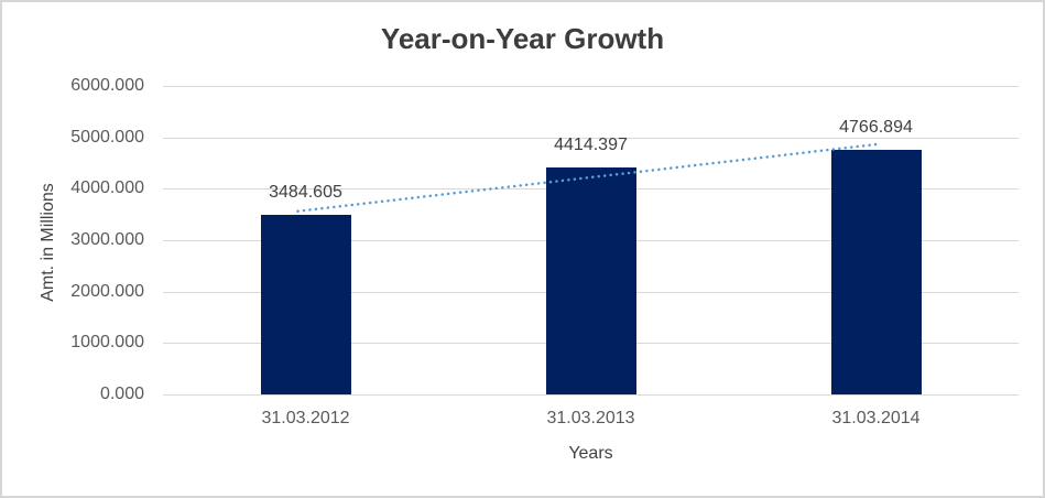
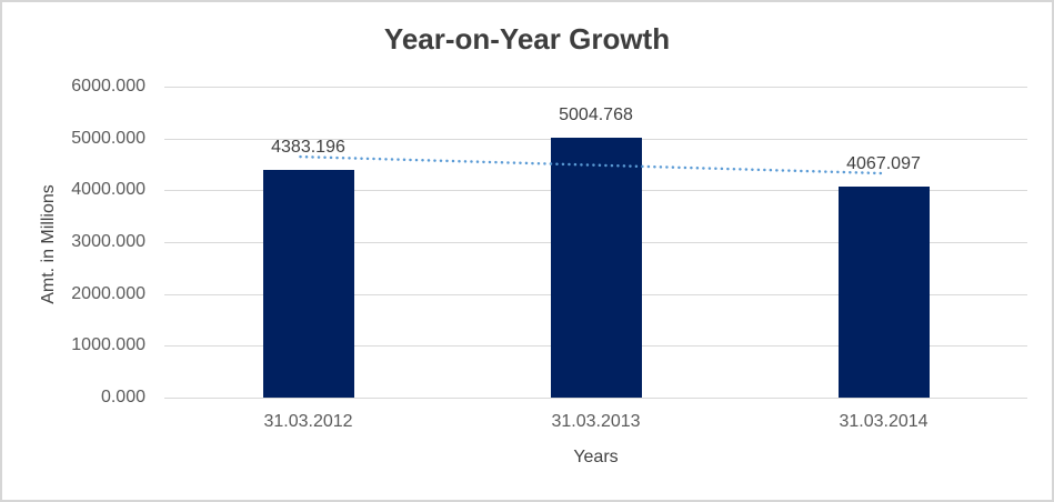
31.03.2012: 3484.605 -> 4383.196
31.03.2013: 4414.397 -> 5004.768
31.03.2014: 4766.894 -> 4067.097
